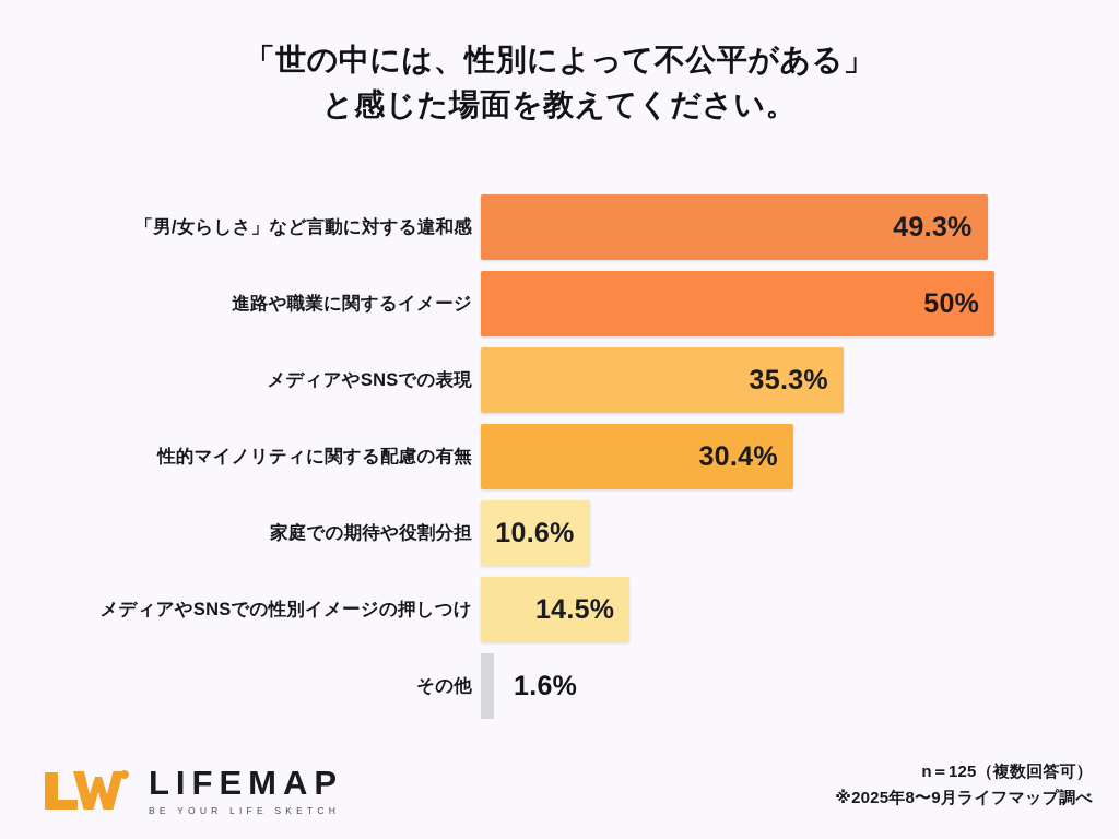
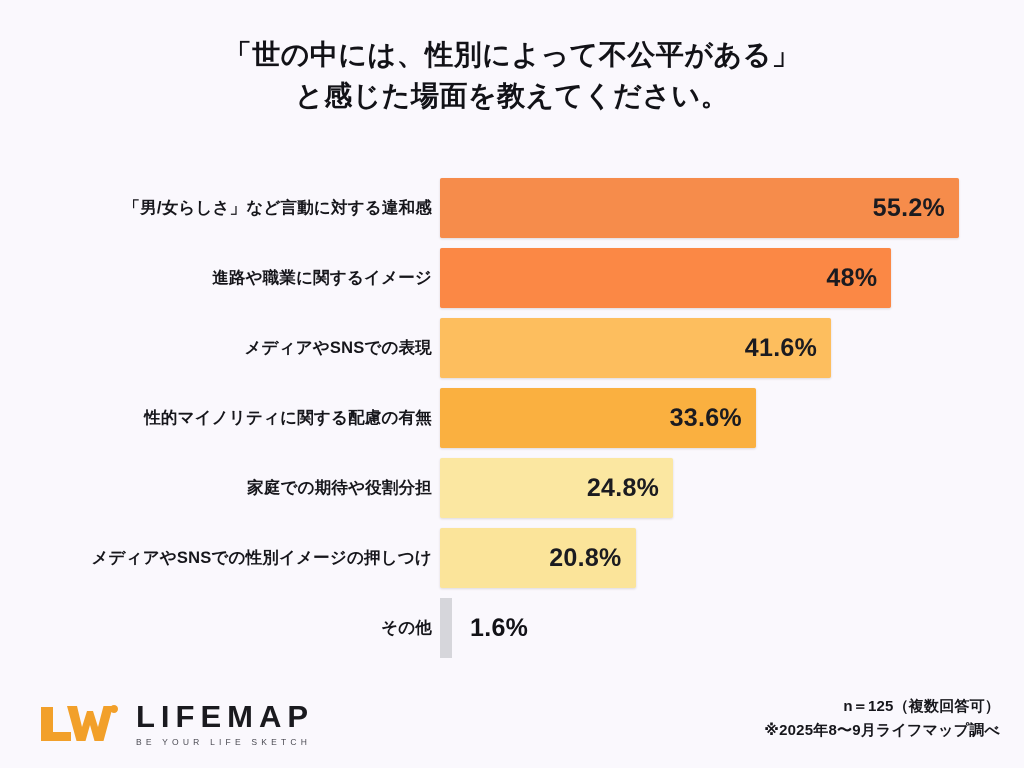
「男/女らしさ」など言動に対する違和感: 49.3% -> 55.2%
進路や職業に関するイメージ: 50% -> 48%
メディアやSNSでの表現: 35.3% -> 41.6%
性的マイノリティに関する配慮の有無: 30.4% -> 33.6%
家庭での期待や役割分担: 10.6% -> 24.8%
メディアやSNSでの性別イメージの押しつけ: 14.5% -> 20.8%
